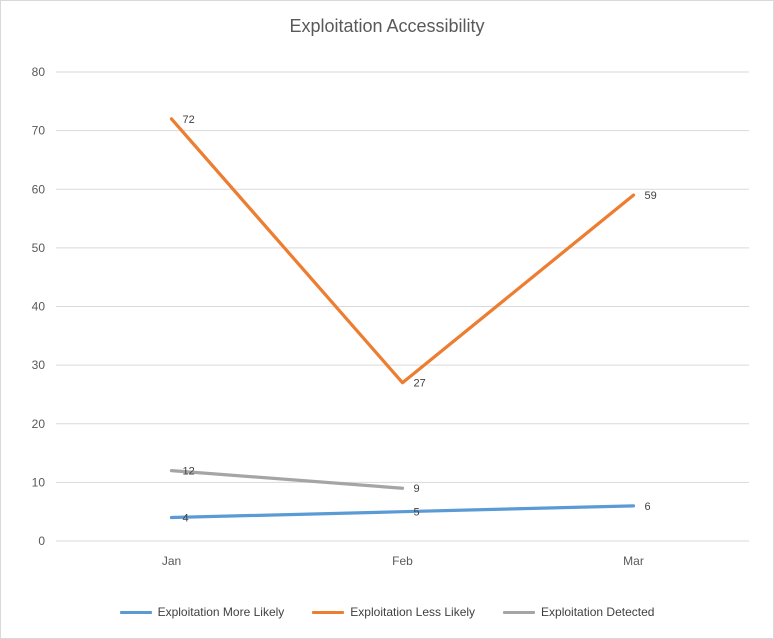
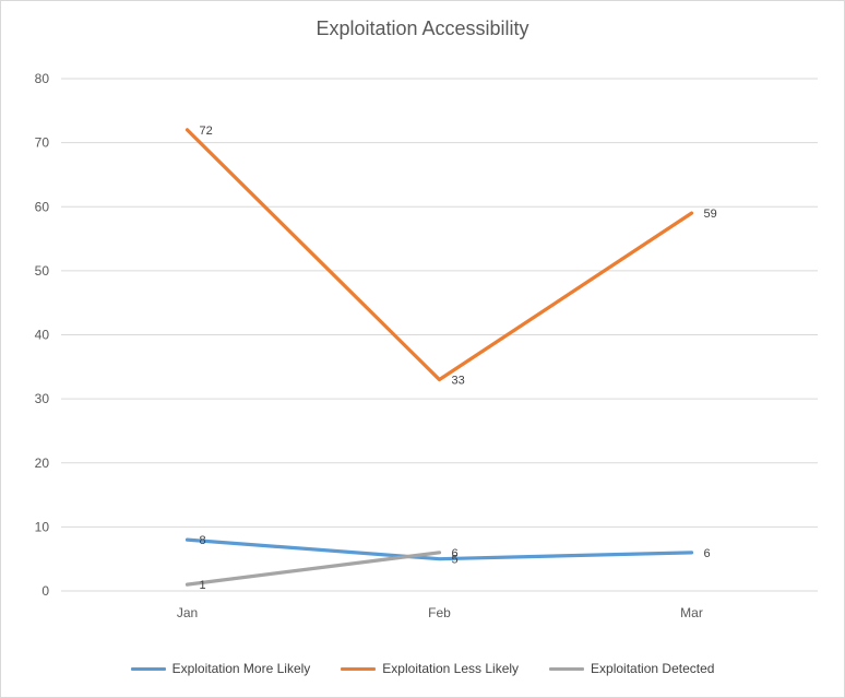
Exploitation More Likely/Jan: 4 -> 8
Exploitation Detected/Jan: 12 -> 1
Exploitation Less Likely/Feb: 27 -> 33
Exploitation Detected/Feb: 9 -> 6
